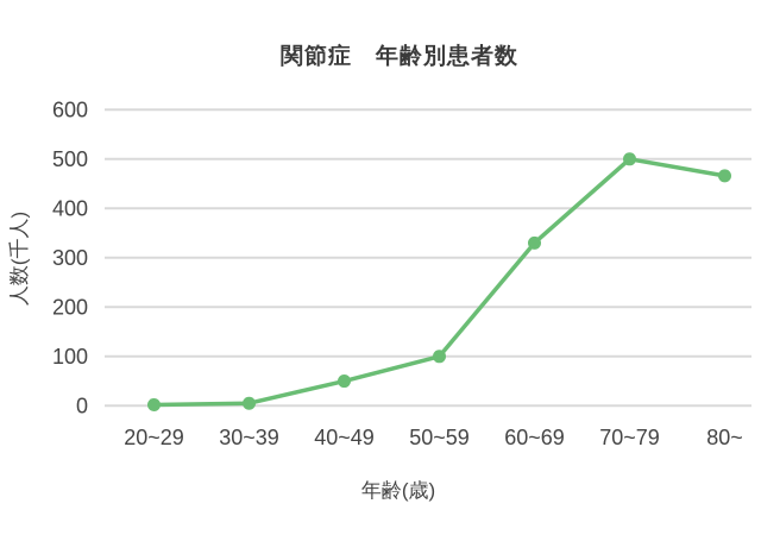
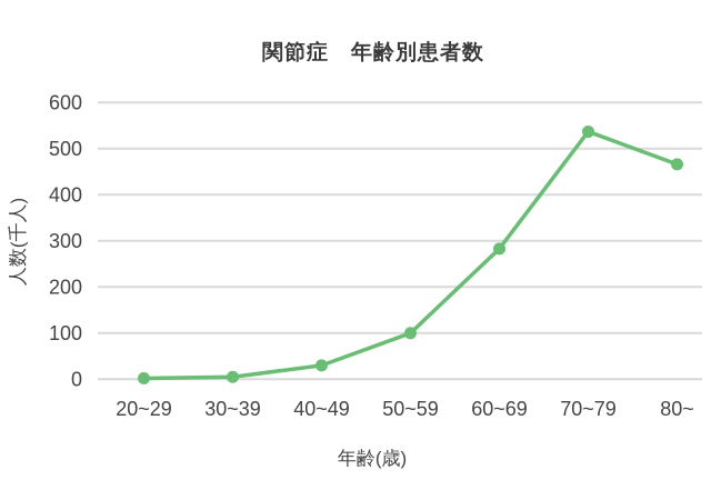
40~49: 50 -> 30
60~69: 330 -> 280
70~79: 500 -> 540
